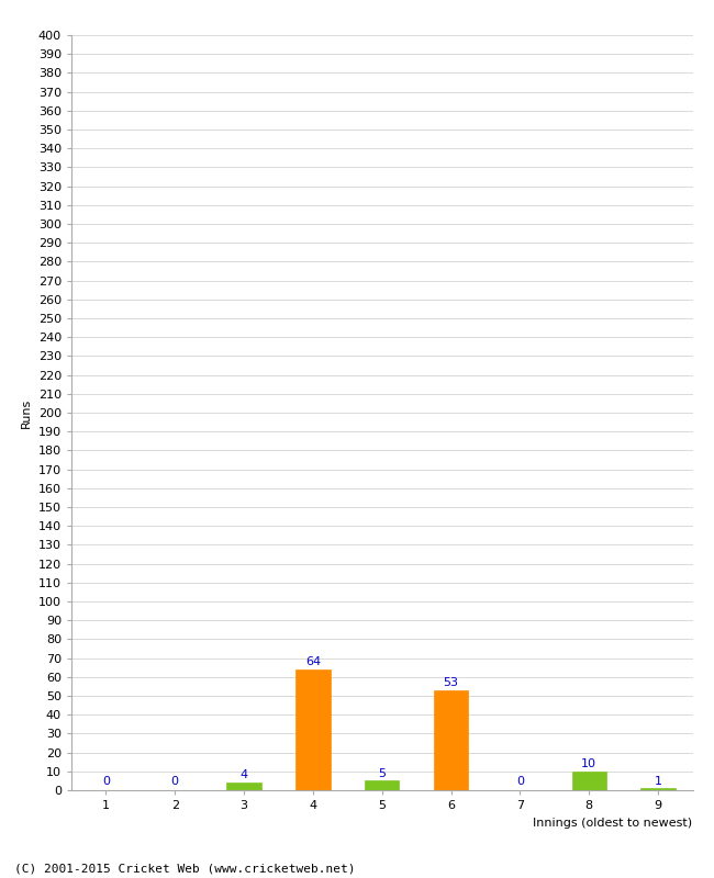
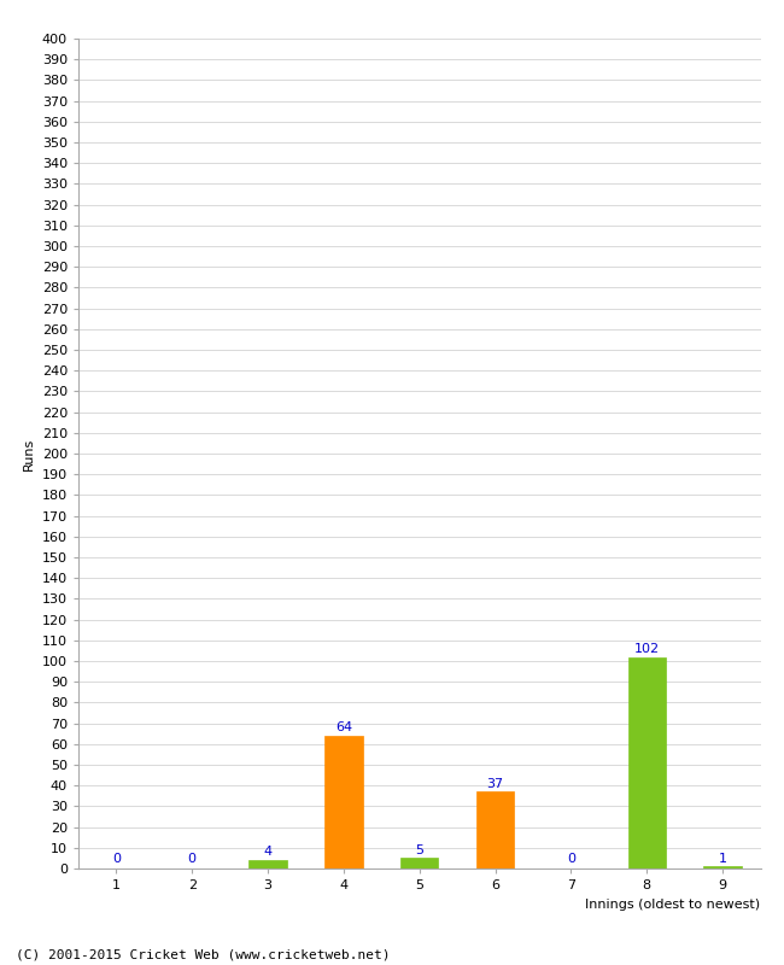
6: 53 -> 37
8: 10 -> 102
